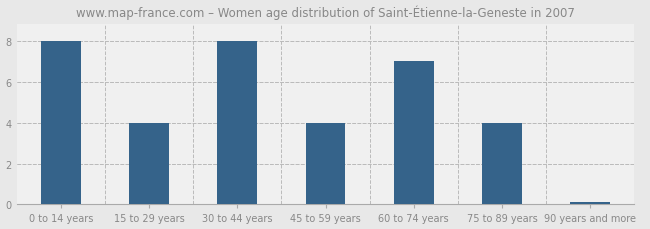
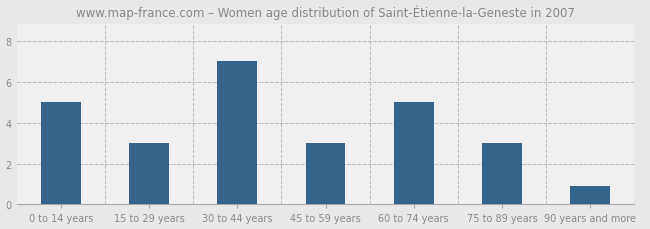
0 to 14 years: 8.0 -> 5.0
15 to 29 years: 4.0 -> 3.0
30 to 44 years: 8.0 -> 7.0
45 to 59 years: 4.0 -> 3.0
60 to 74 years: 7.0 -> 5.0
75 to 89 years: 4.0 -> 3.0
90 years and more: 0.1 -> 0.9
